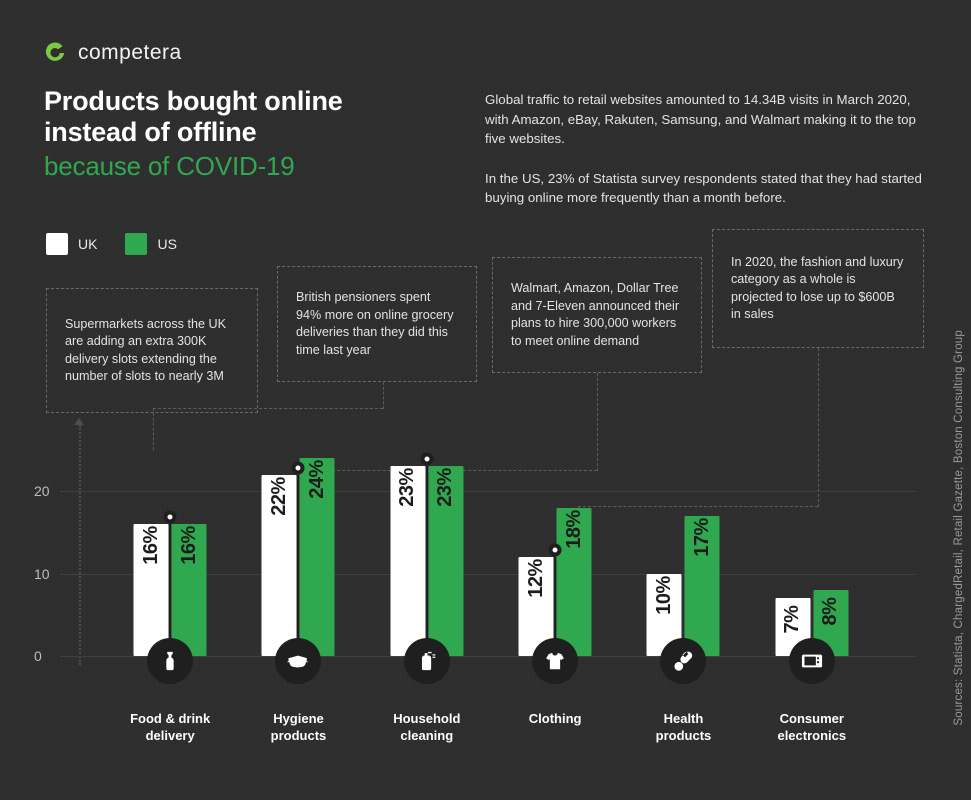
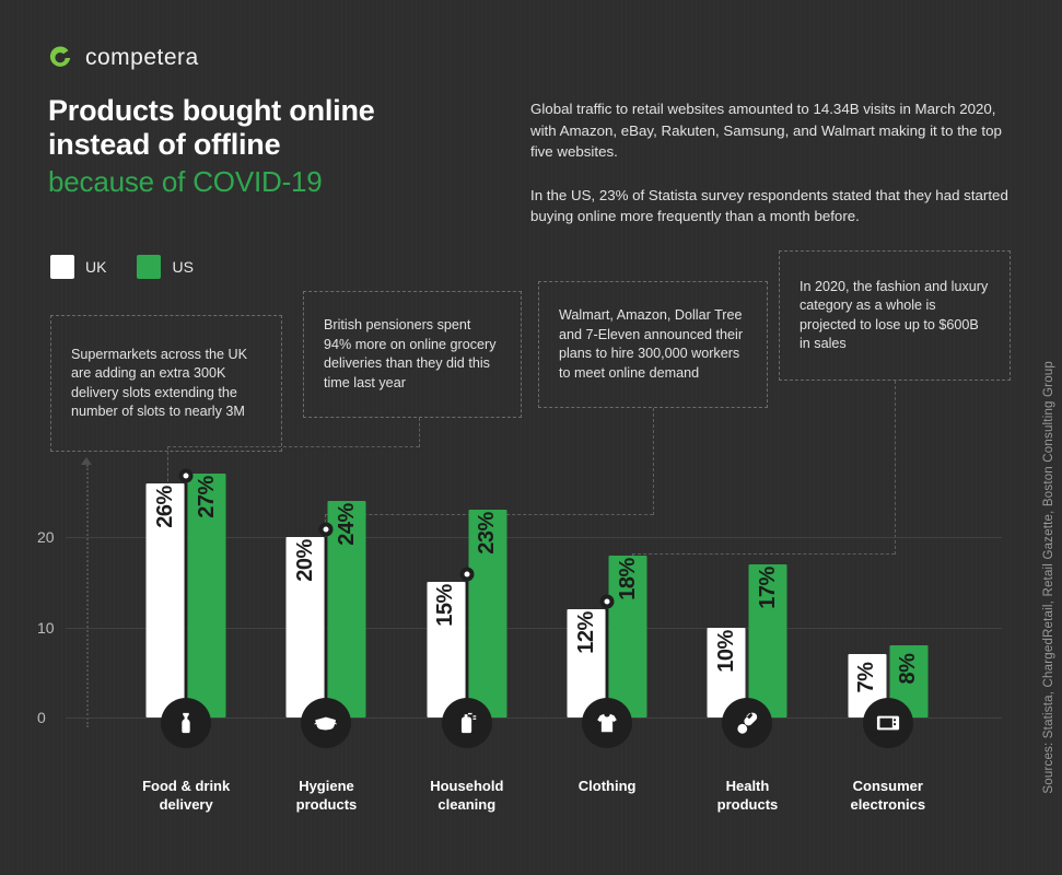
UK/Food & drink delivery: 16% -> 26%
US/Food & drink delivery: 16% -> 27%
UK/Hygiene products: 22% -> 20%
UK/Household cleaning: 23% -> 15%
